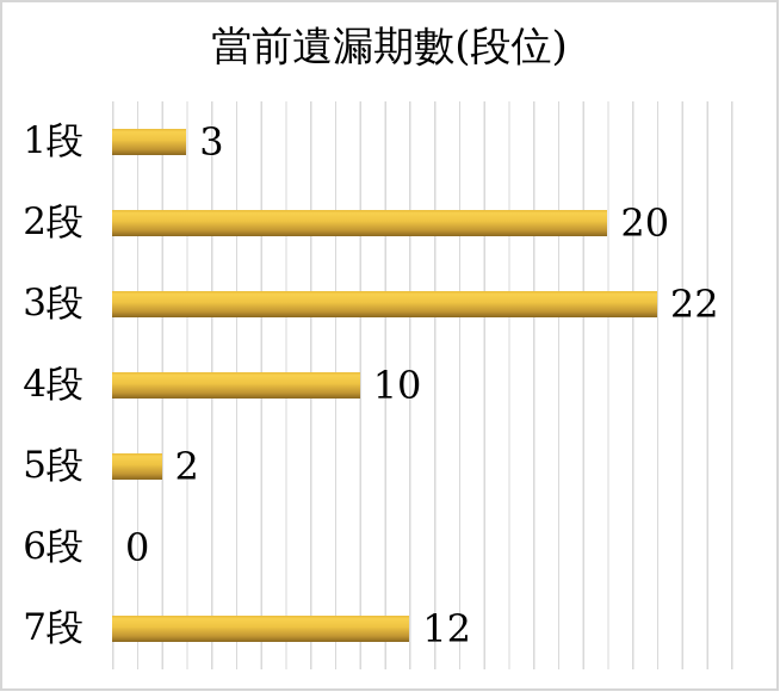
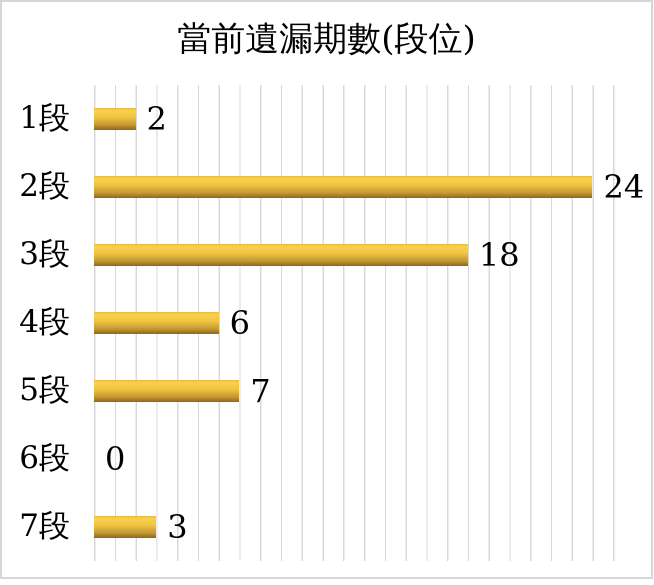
1段: 3 -> 2
2段: 20 -> 24
3段: 22 -> 18
4段: 10 -> 6
5段: 2 -> 7
7段: 12 -> 3
